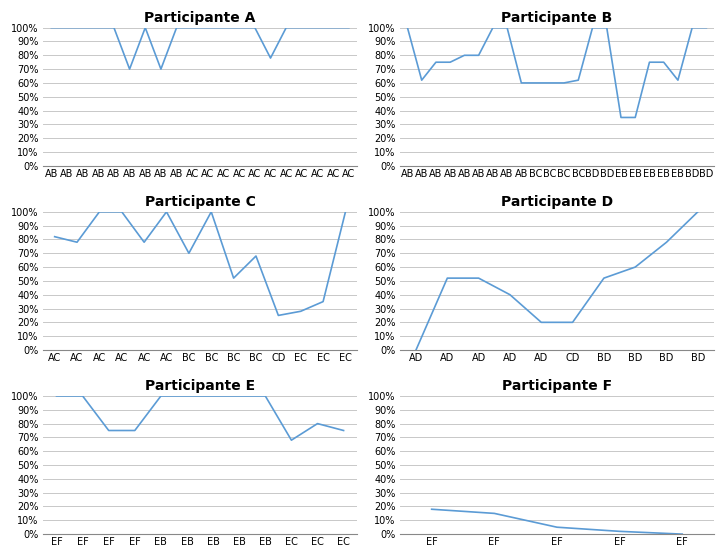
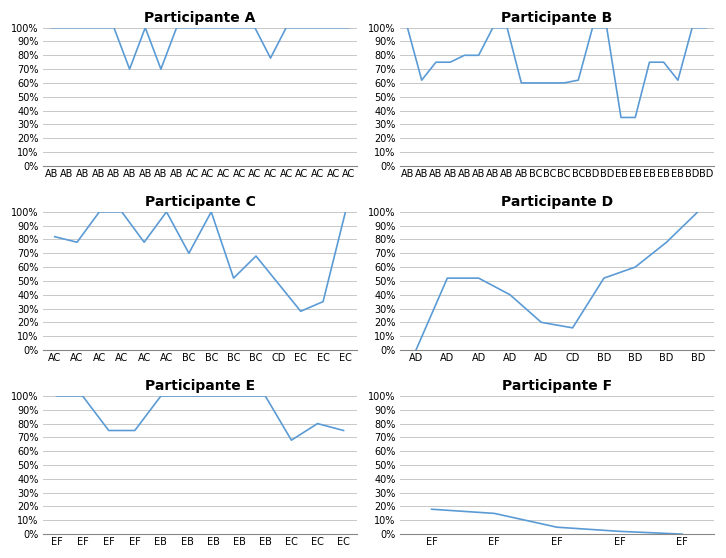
Participante C/CD: 25% -> 48%
Participante D/CD: 20% -> 16%
